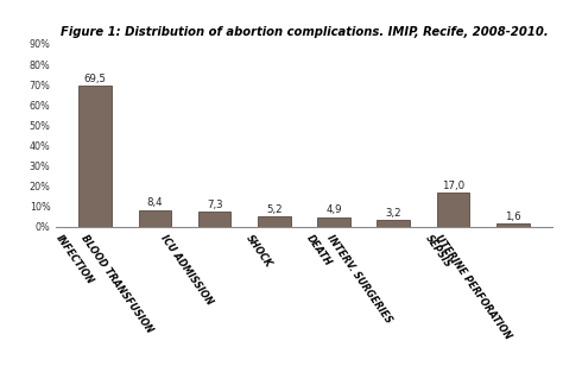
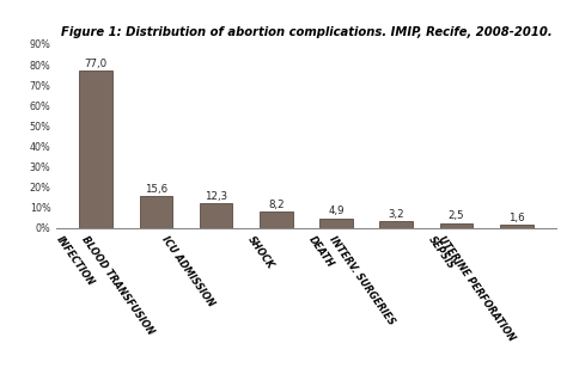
INFECTION: 69,5 -> 77,0
BLOOD TRANSFUSION: 8,4 -> 15,6
ICU ADMISSION: 7,3 -> 12,3
SHOCK: 5,2 -> 8,2
SEPSIS: 17,0 -> 2,5
